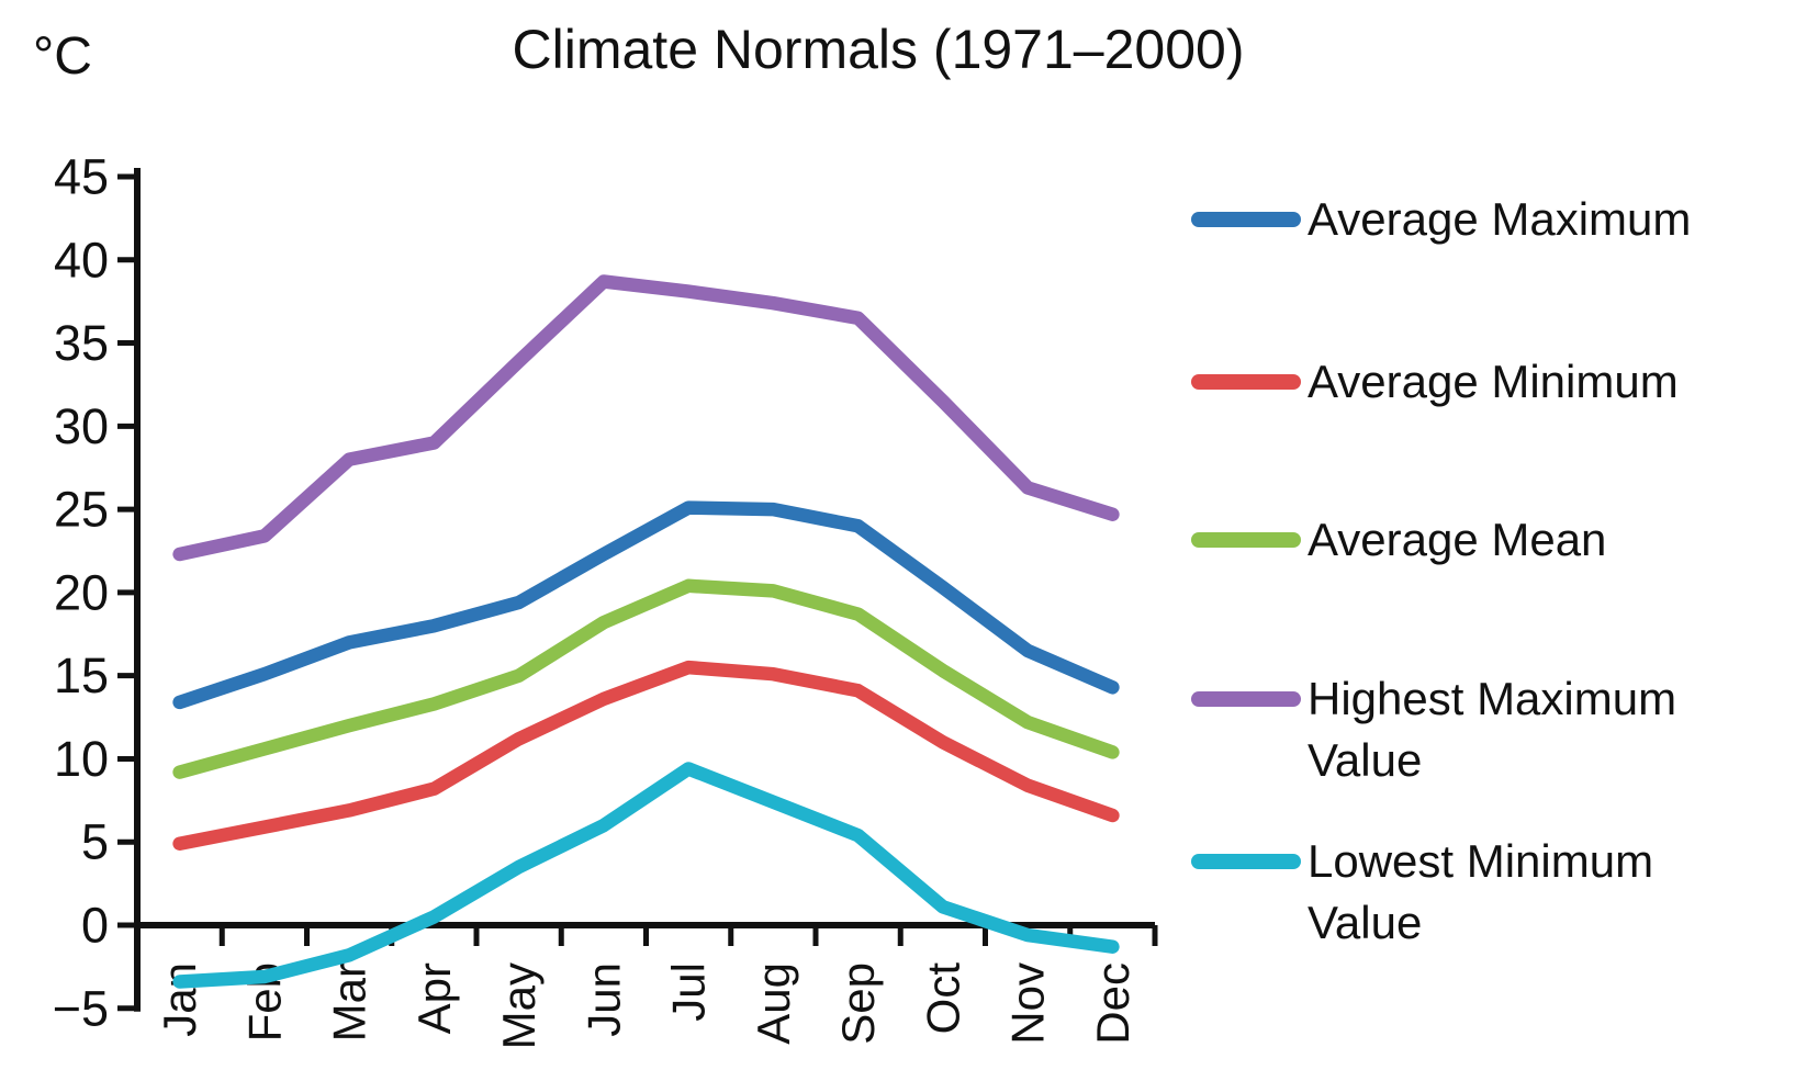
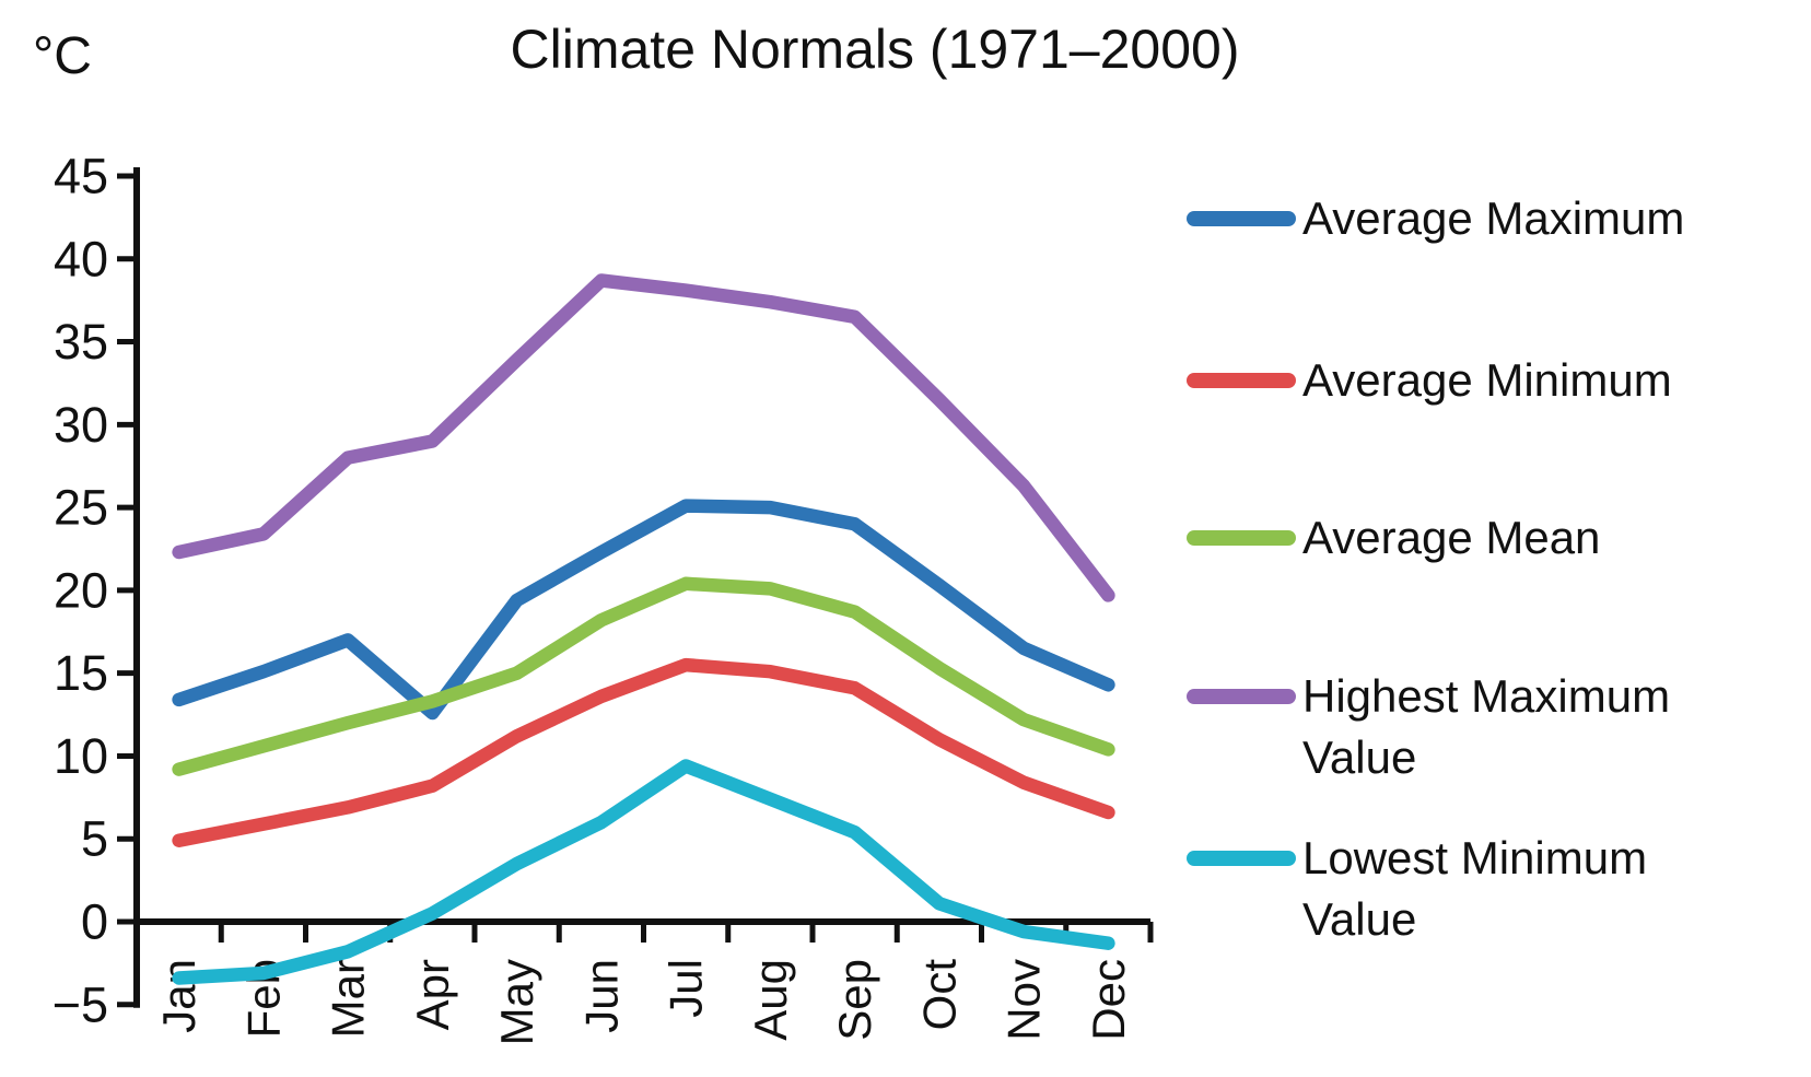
Average Maximum/Apr: 18.0 -> 12.6
Highest Maximum Value/Dec: 24.7 -> 19.7
